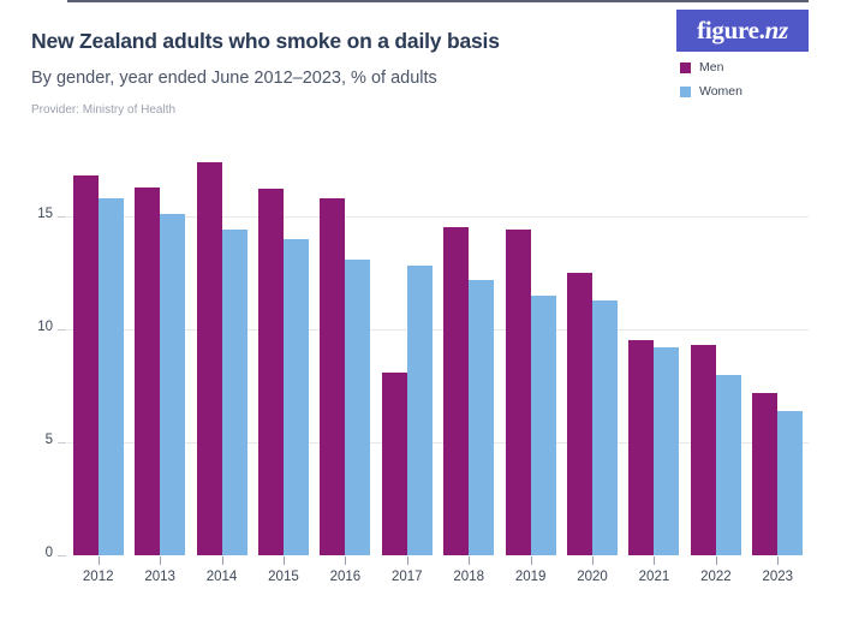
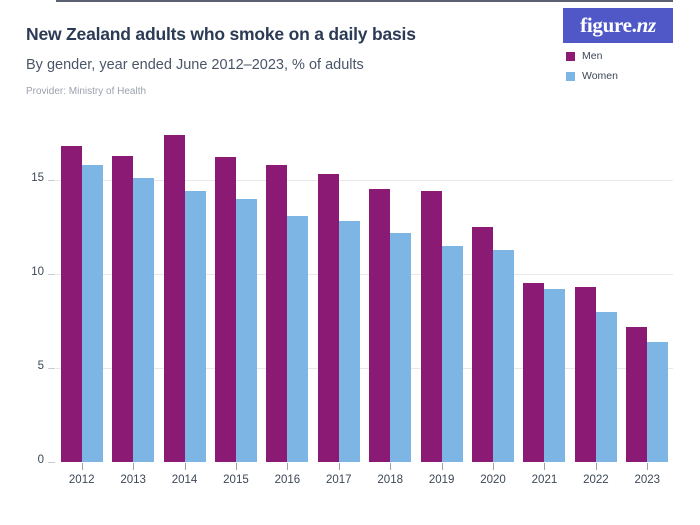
Men/2017: 8.1 -> 15.3
